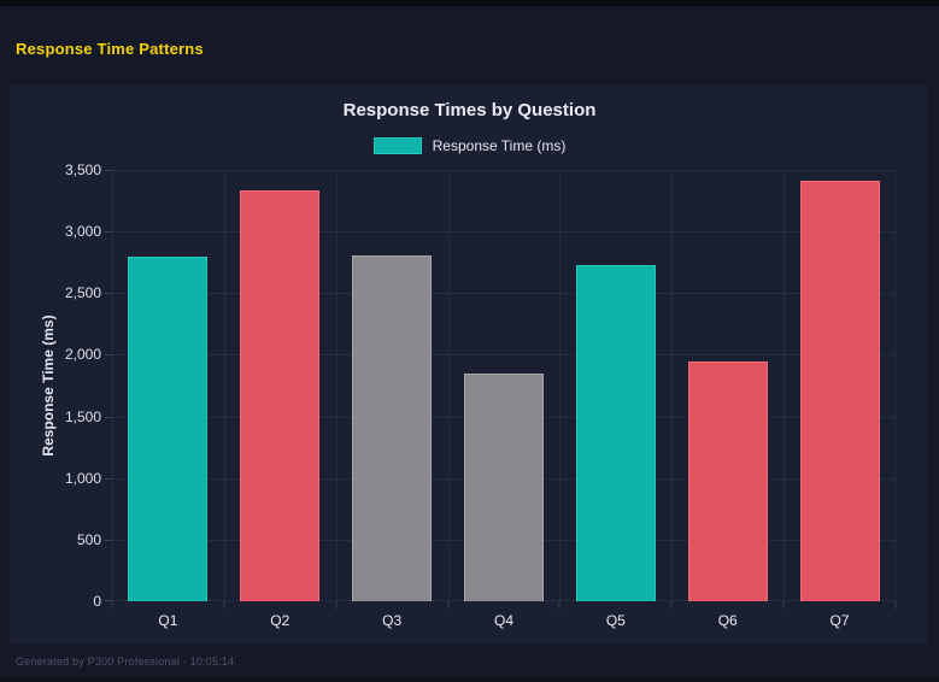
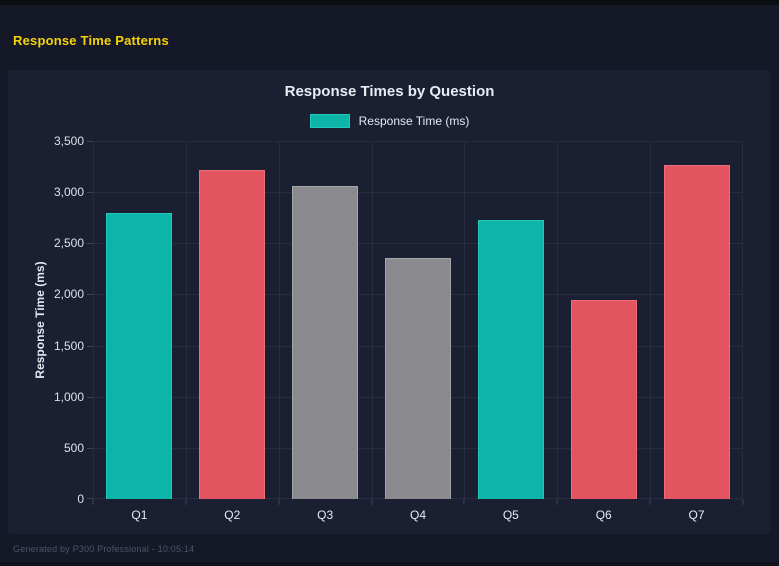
Q2: 3330 -> 3220
Q3: 2810 -> 3060
Q4: 1850 -> 2360
Q7: 3410 -> 3270
